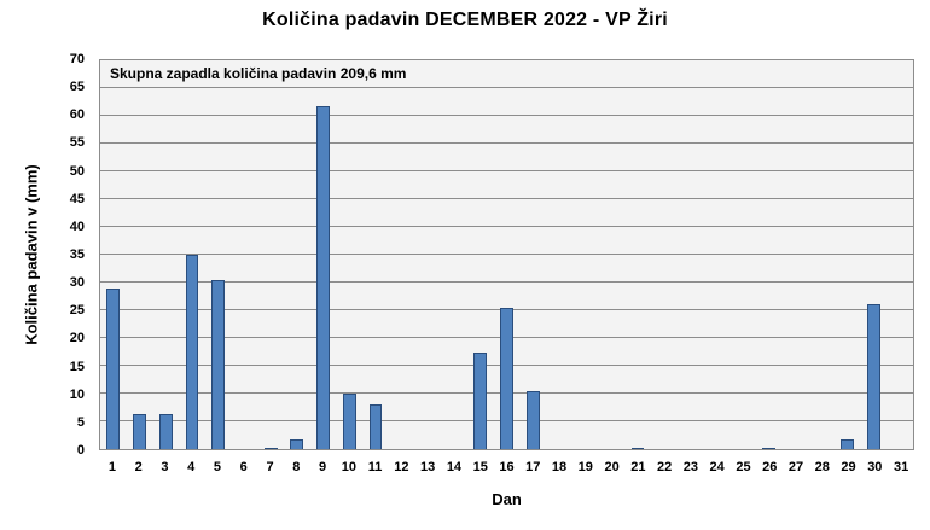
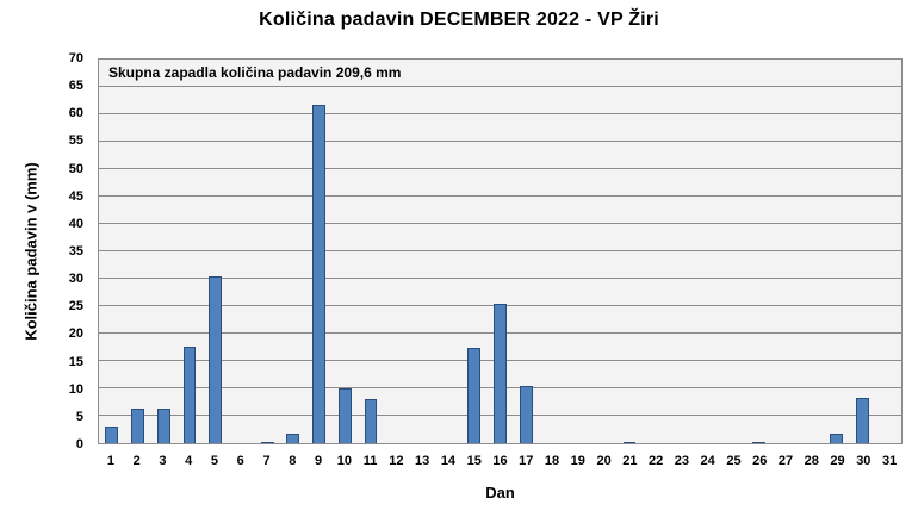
1: 29 -> 3
4: 35 -> 18
30: 26 -> 8
